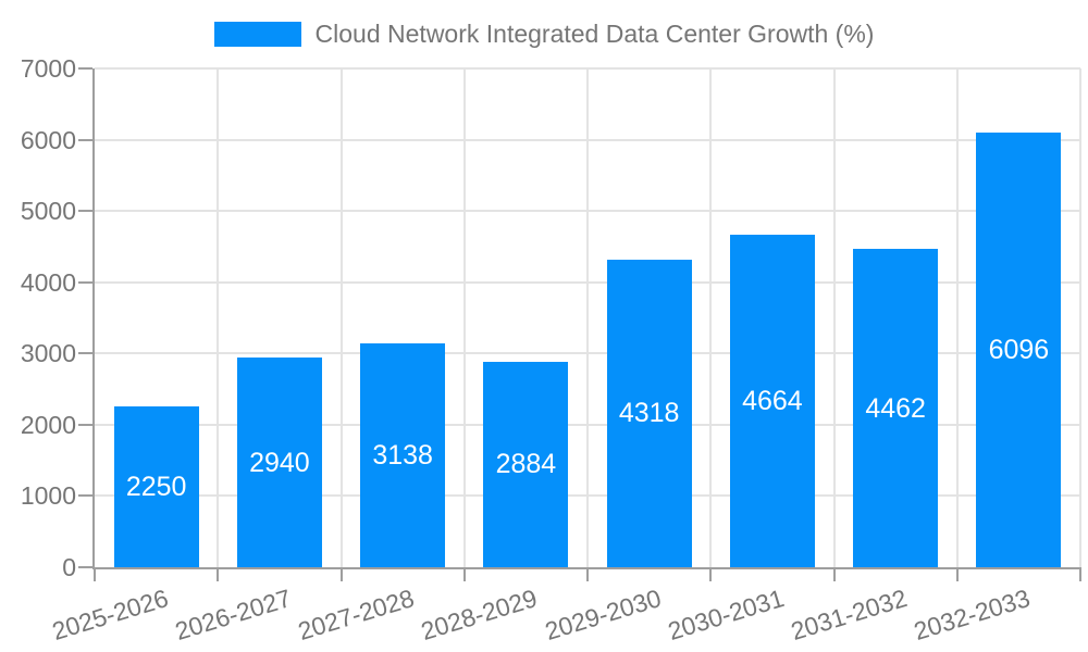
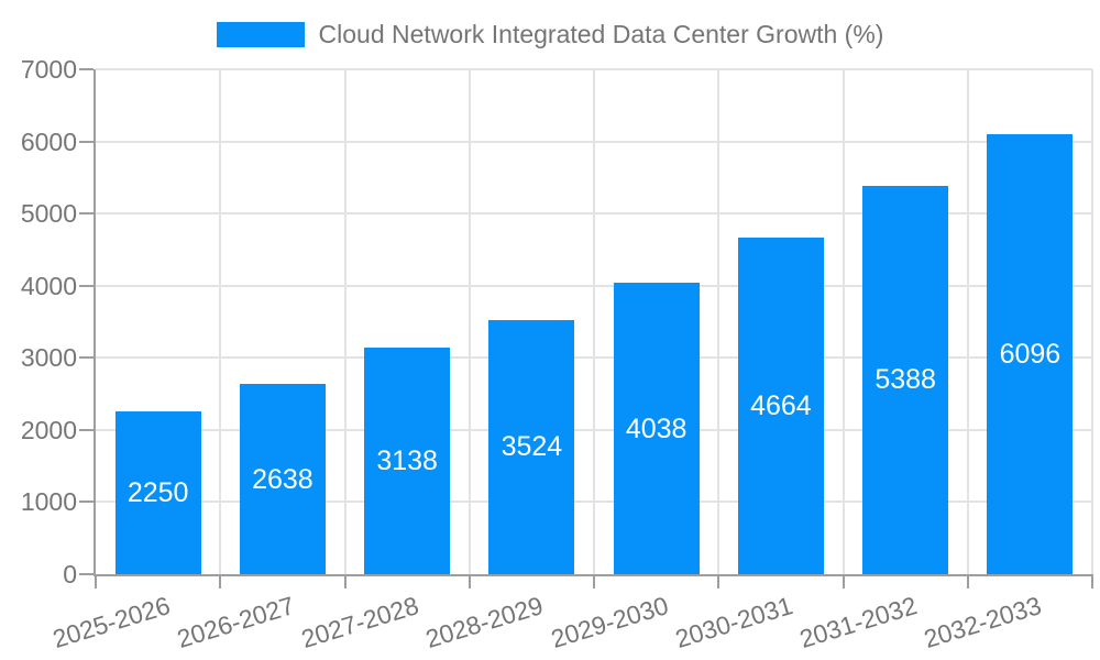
2026-2027: 2940 -> 2638
2028-2029: 2884 -> 3524
2029-2030: 4318 -> 4038
2031-2032: 4462 -> 5388
